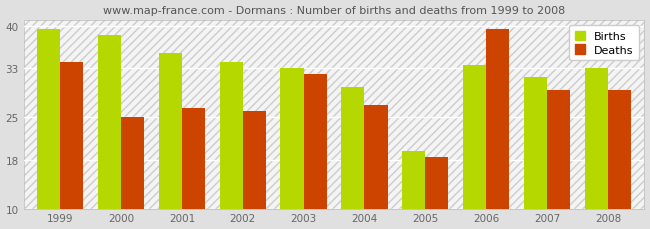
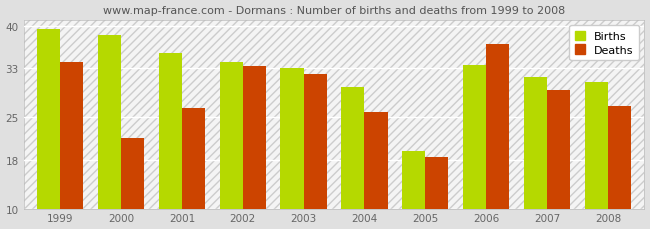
Deaths/2000: 25.0 -> 21.6
Deaths/2002: 26.0 -> 33.4
Deaths/2004: 27.0 -> 25.8
Deaths/2006: 39.5 -> 37.0
Births/2008: 33.0 -> 30.8
Deaths/2008: 29.5 -> 26.8
